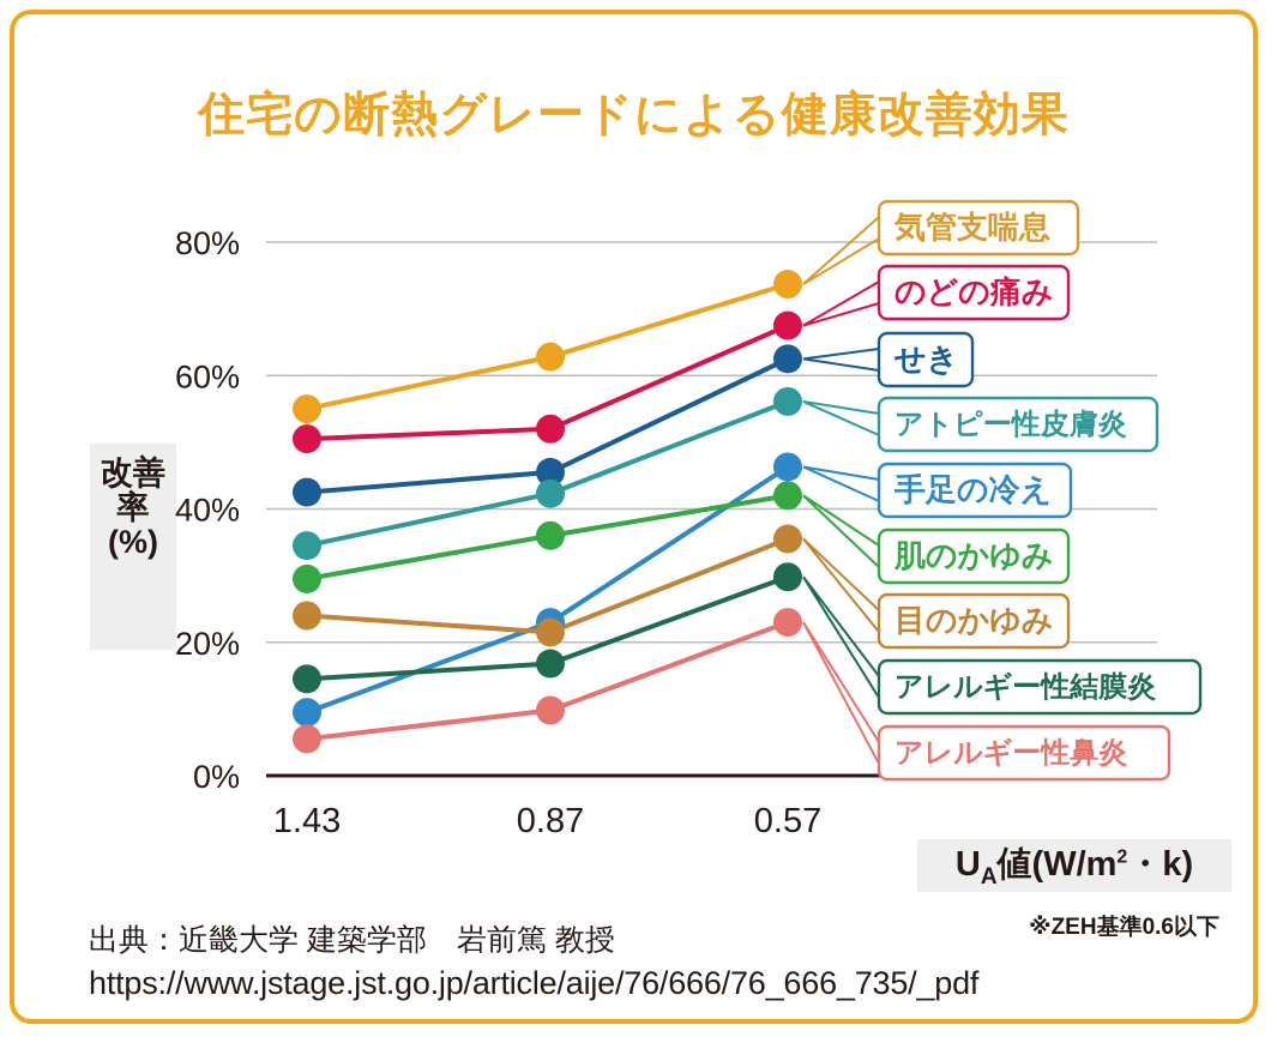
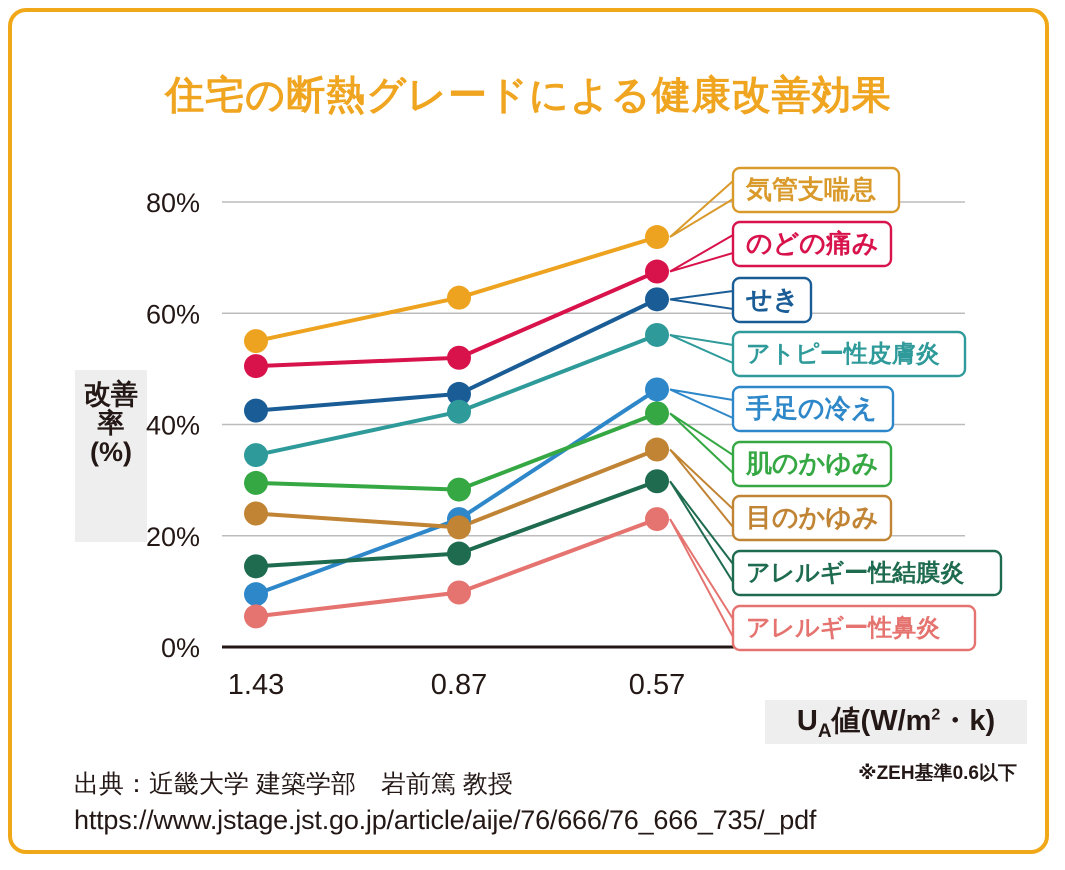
肌のかゆみ/0.87: 36% -> 28%
